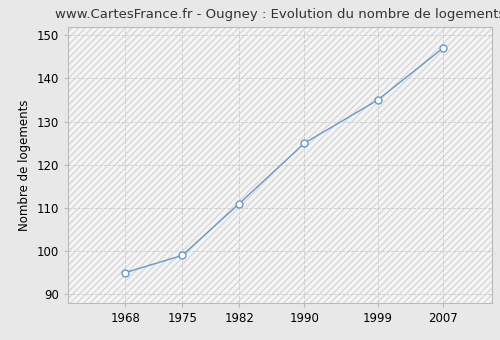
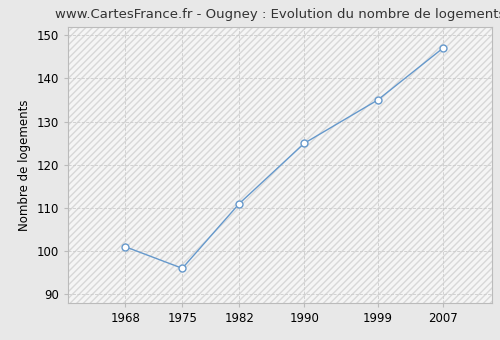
1968: 95 -> 101
1975: 99 -> 96
